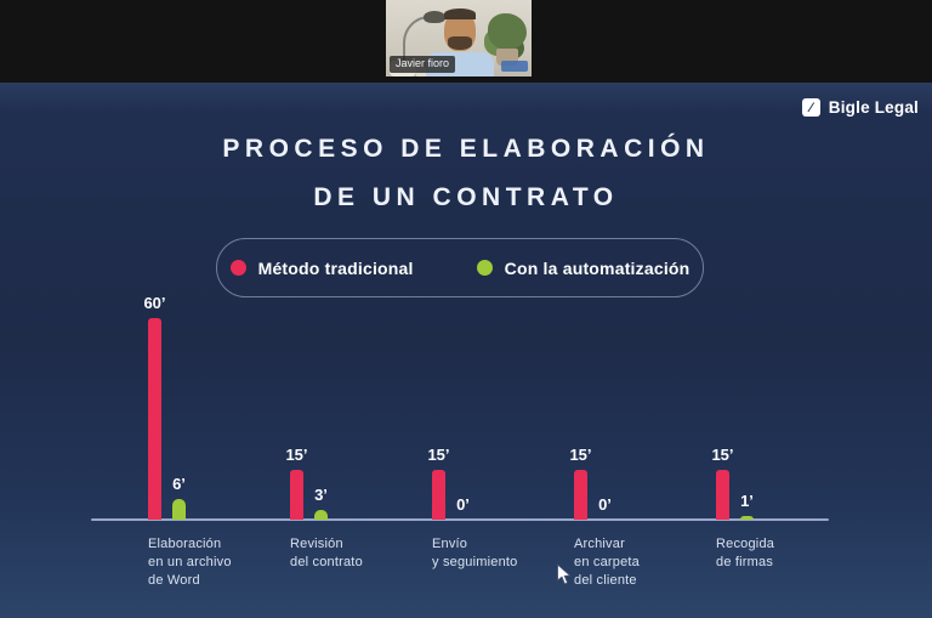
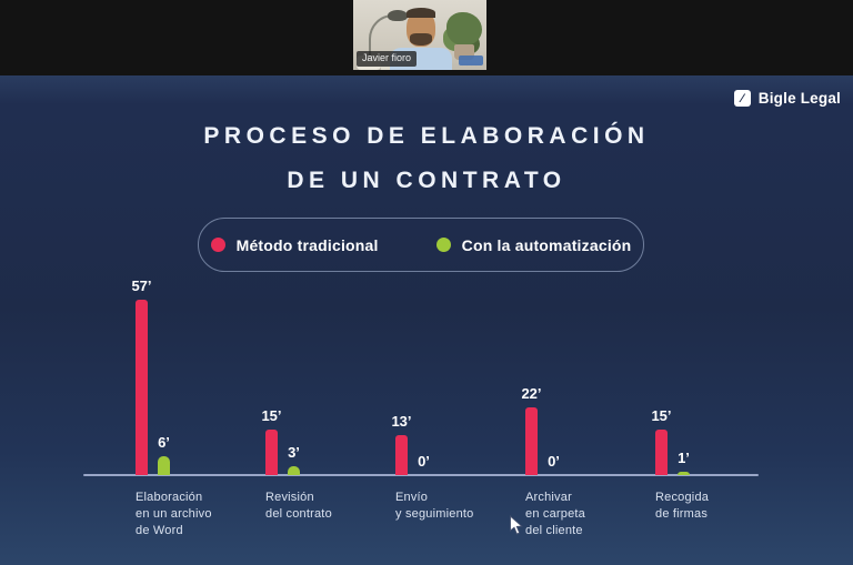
Método tradicional/Elaboración en un archivo de Word: 60 -> 57
Método tradicional/Envío y seguimiento: 15 -> 13
Método tradicional/Archivar en carpeta del cliente: 15 -> 22
